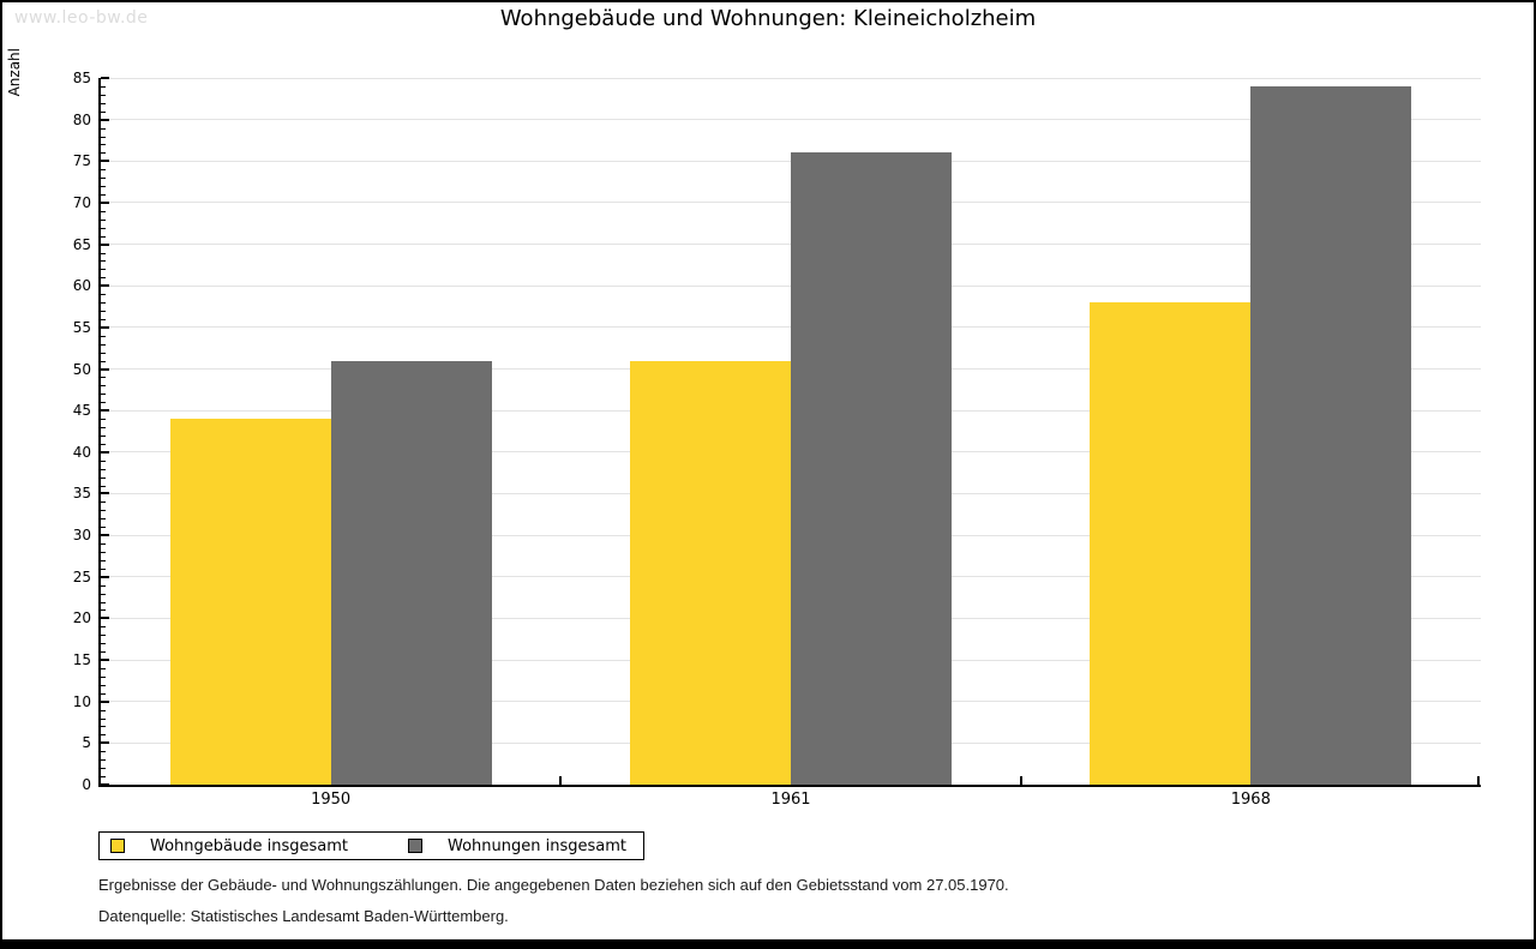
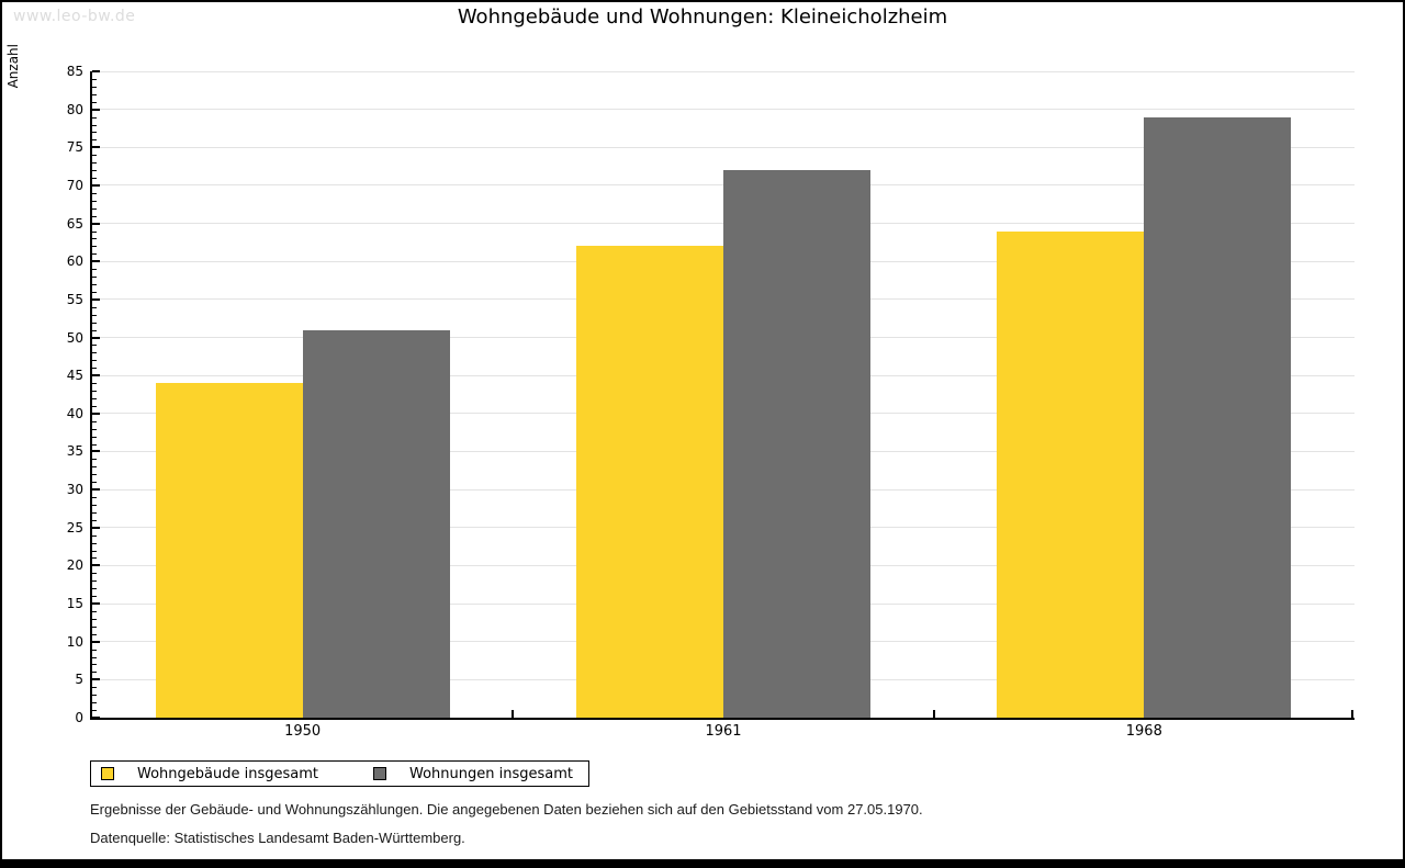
Wohngebäude insgesamt/1961: 51 -> 62
Wohnungen insgesamt/1961: 76 -> 72
Wohngebäude insgesamt/1968: 58 -> 64
Wohnungen insgesamt/1968: 84 -> 79
